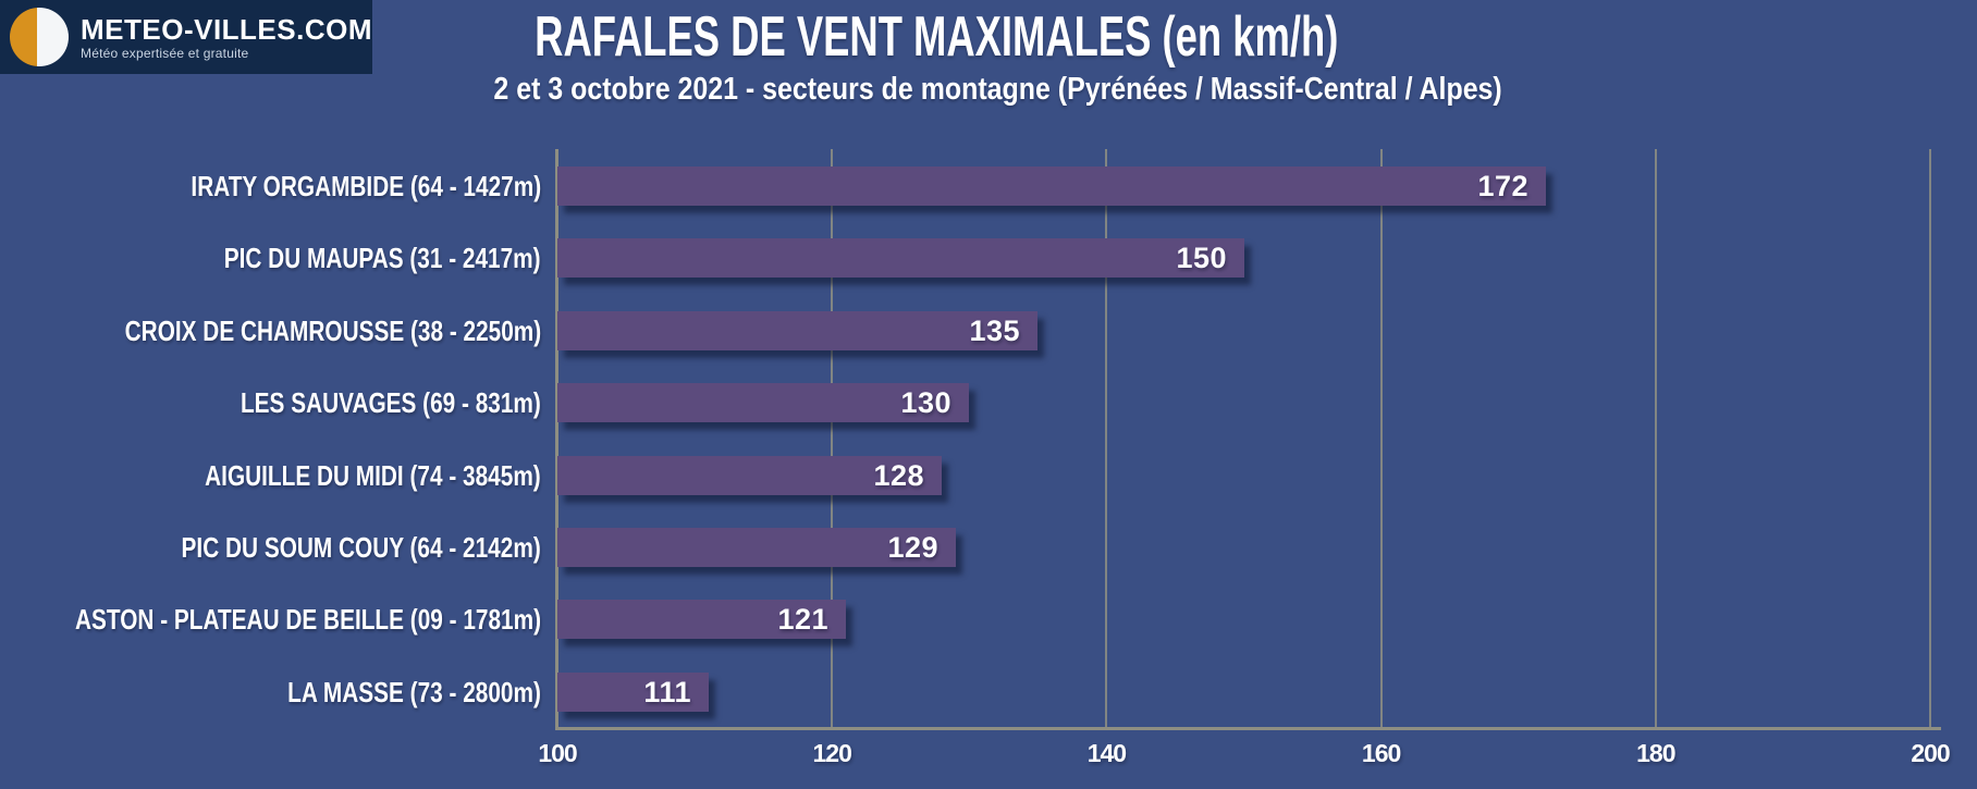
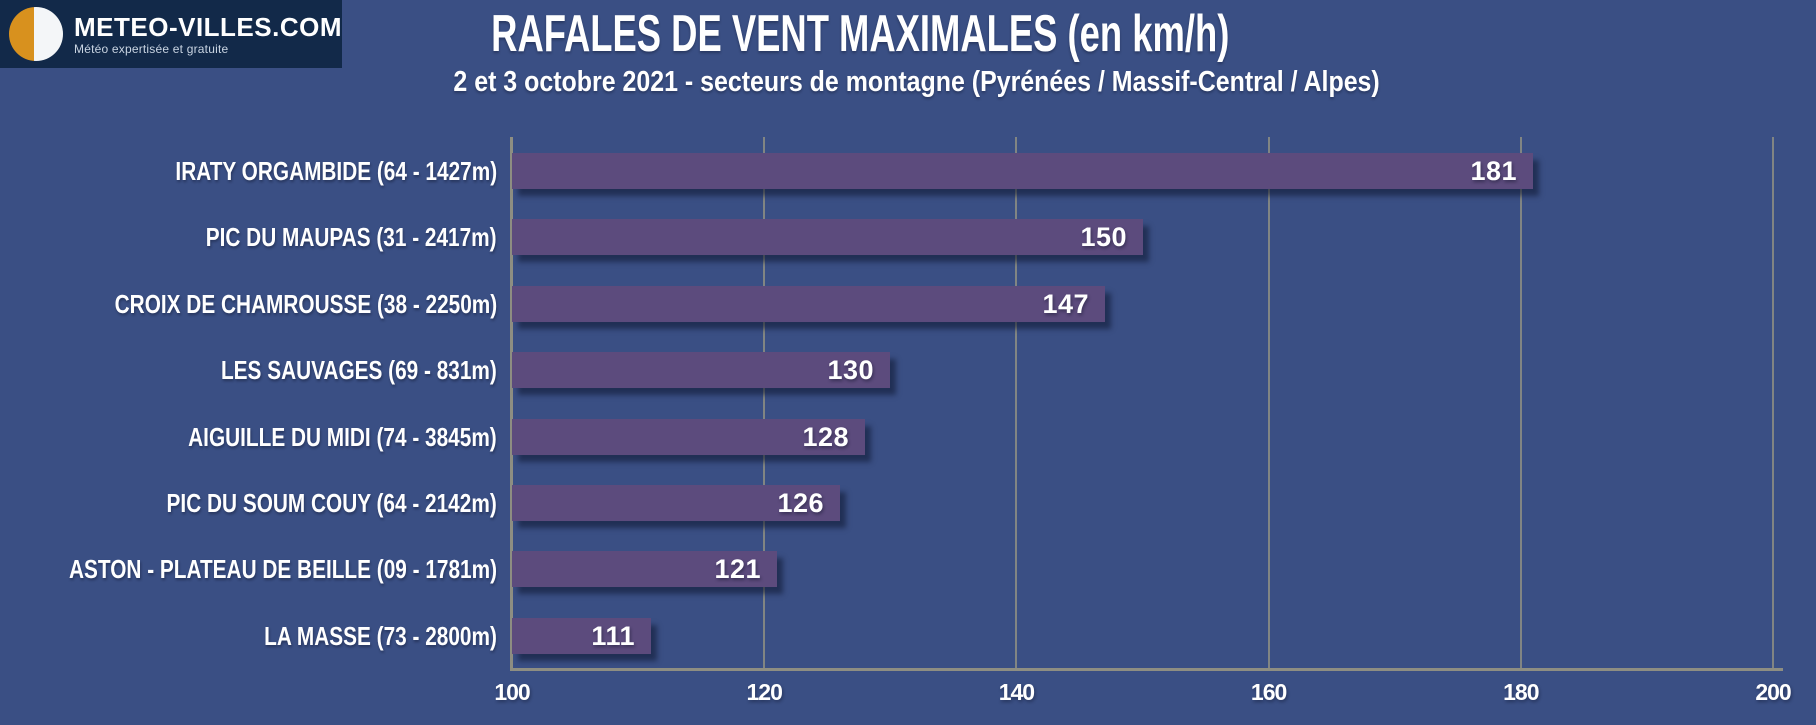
IRATY ORGAMBIDE (64 - 1427m): 172 -> 181
CROIX DE CHAMROUSSE (38 - 2250m): 135 -> 147
PIC DU SOUM COUY (64 - 2142m): 129 -> 126
